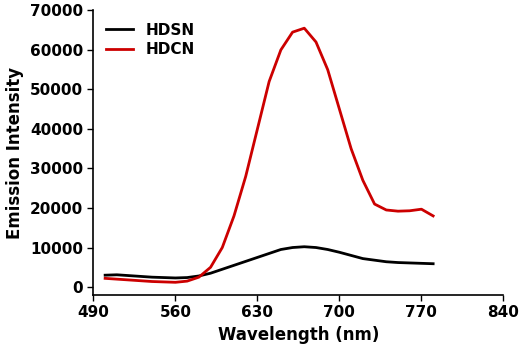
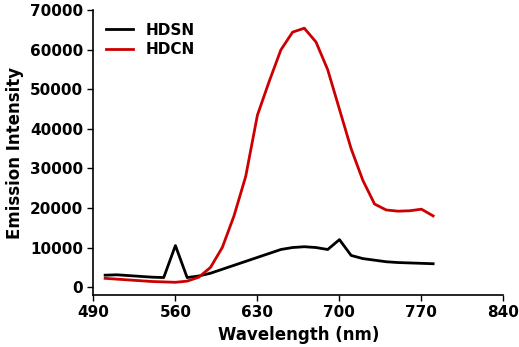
HDSN/560: 2300 -> 10500
HDCN/630: 40000 -> 43500
HDSN/700: 8800 -> 12000
